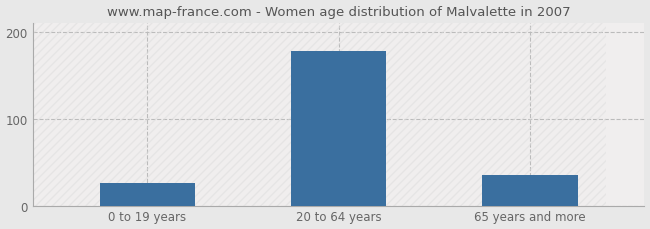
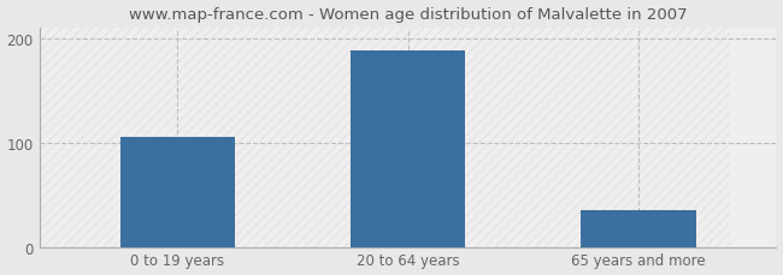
0 to 19 years: 26 -> 105
20 to 64 years: 178 -> 188
